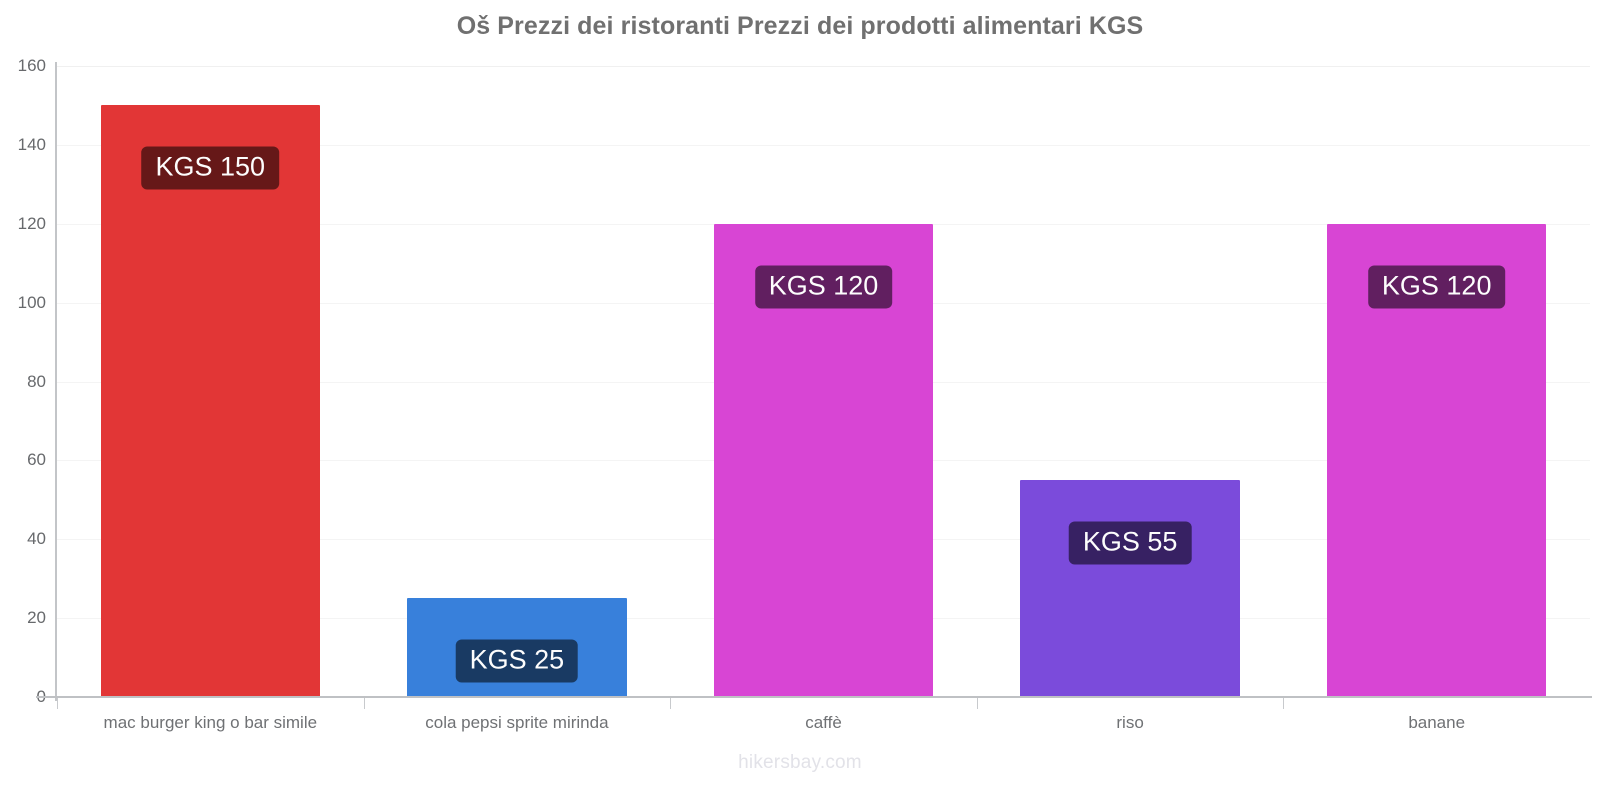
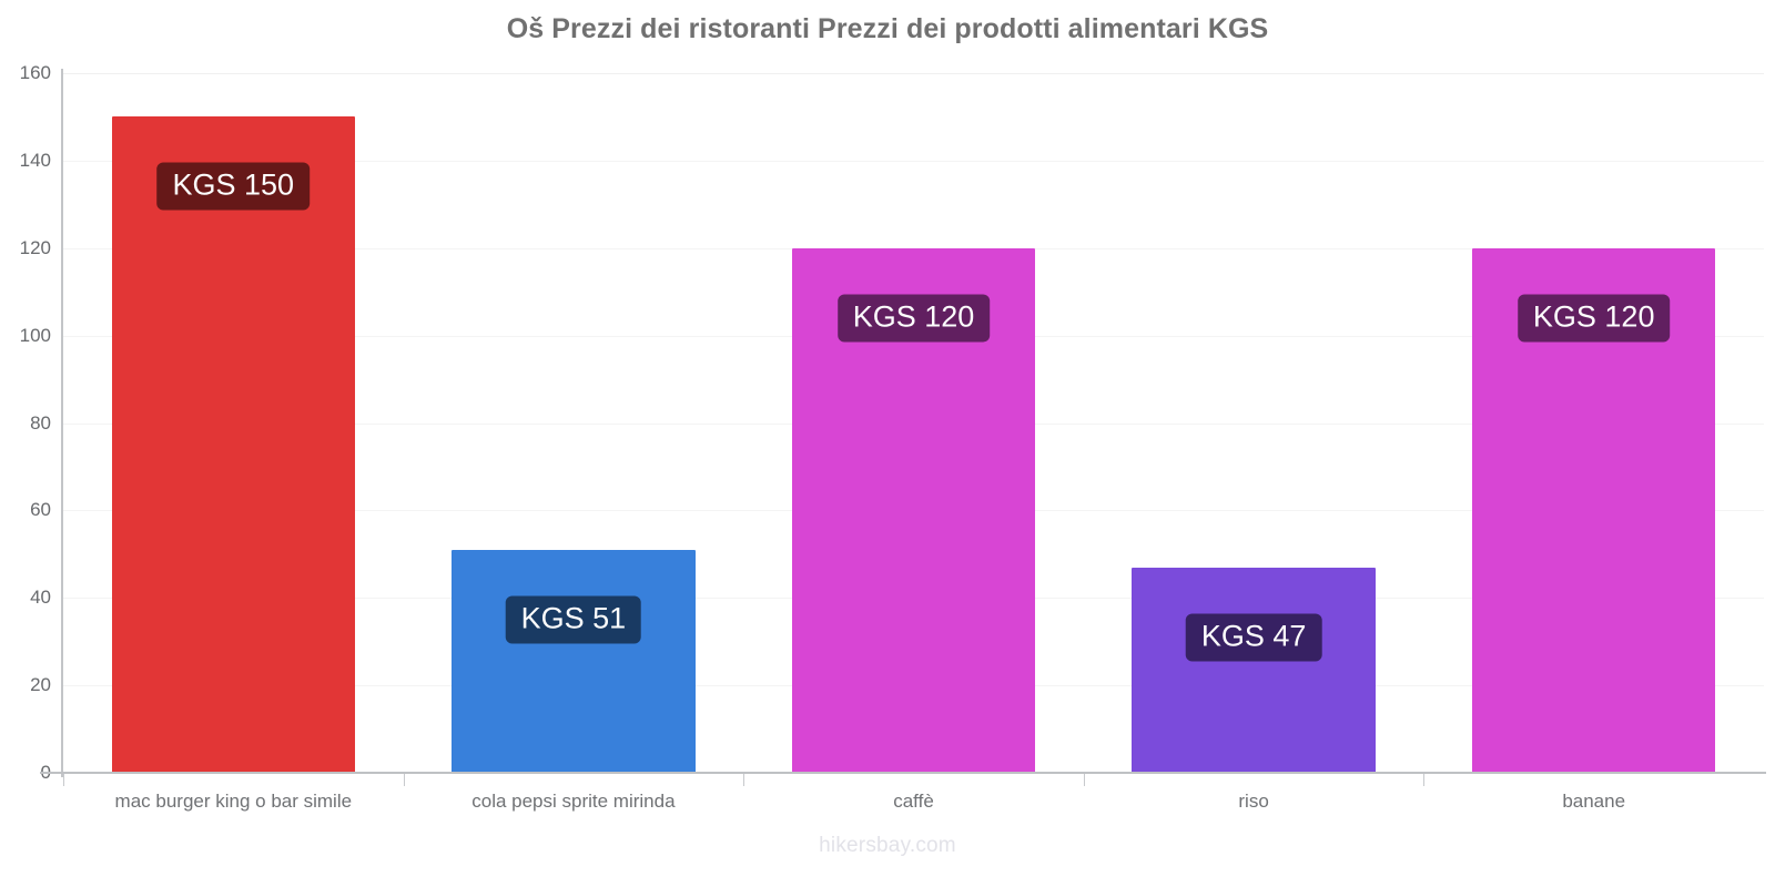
cola pepsi sprite mirinda: 25 -> 51
riso: 55 -> 47
